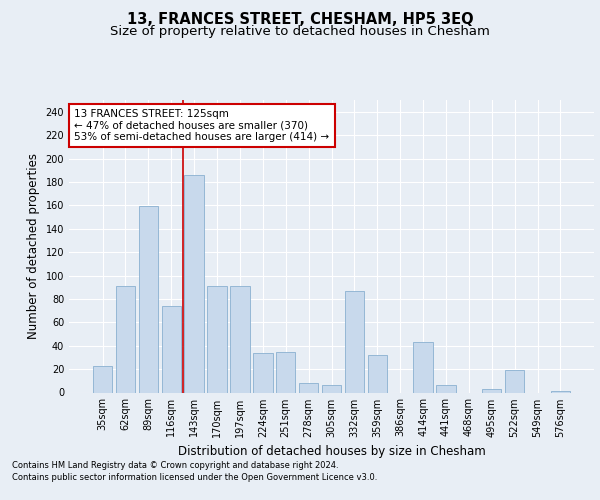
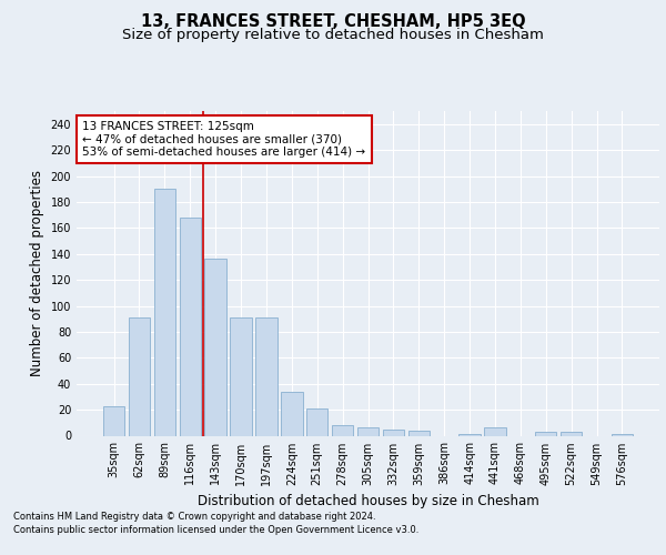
89sqm: 159 -> 190
116sqm: 74 -> 168
143sqm: 186 -> 136
251sqm: 35 -> 21
332sqm: 87 -> 5
359sqm: 32 -> 4
414sqm: 43 -> 1
522sqm: 19 -> 3
